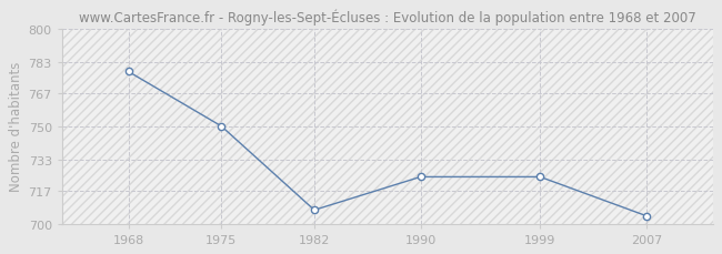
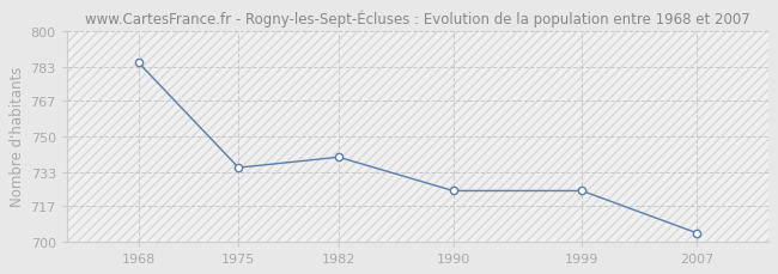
1968: 778 -> 785
1975: 750 -> 735
1982: 707 -> 740
